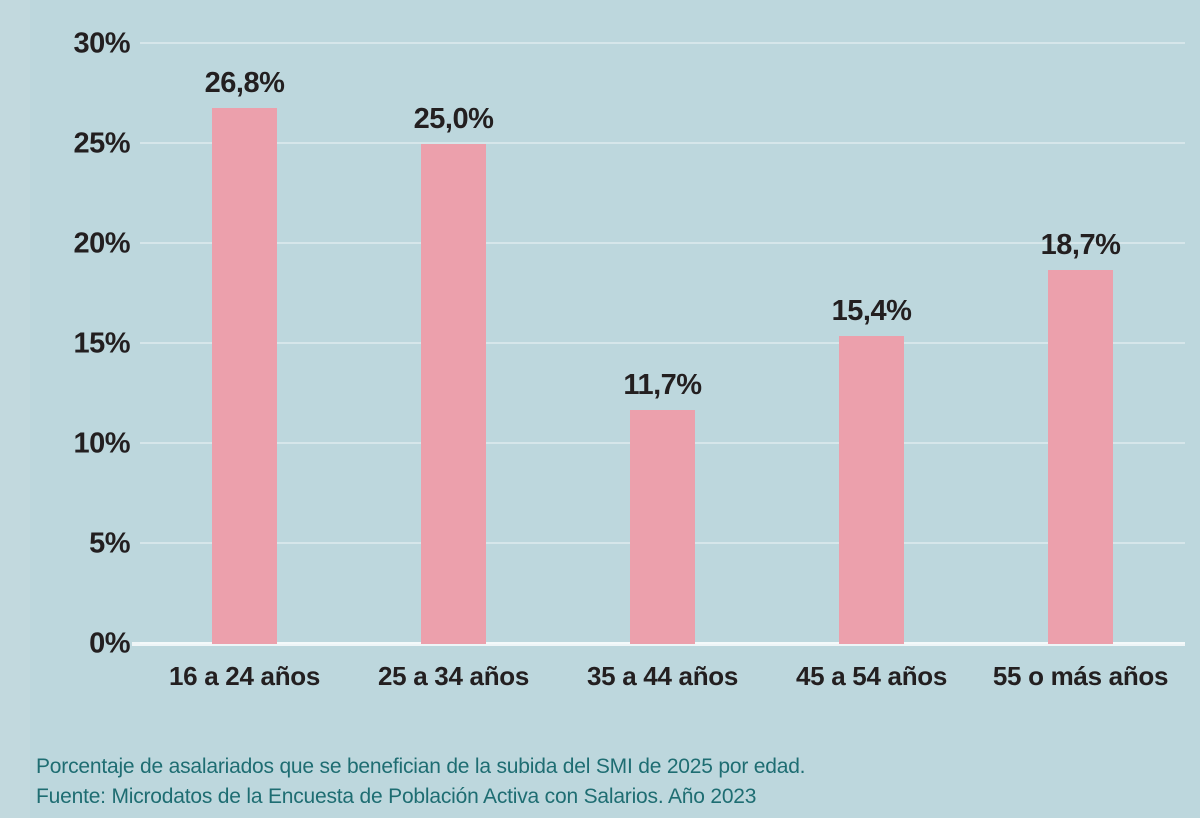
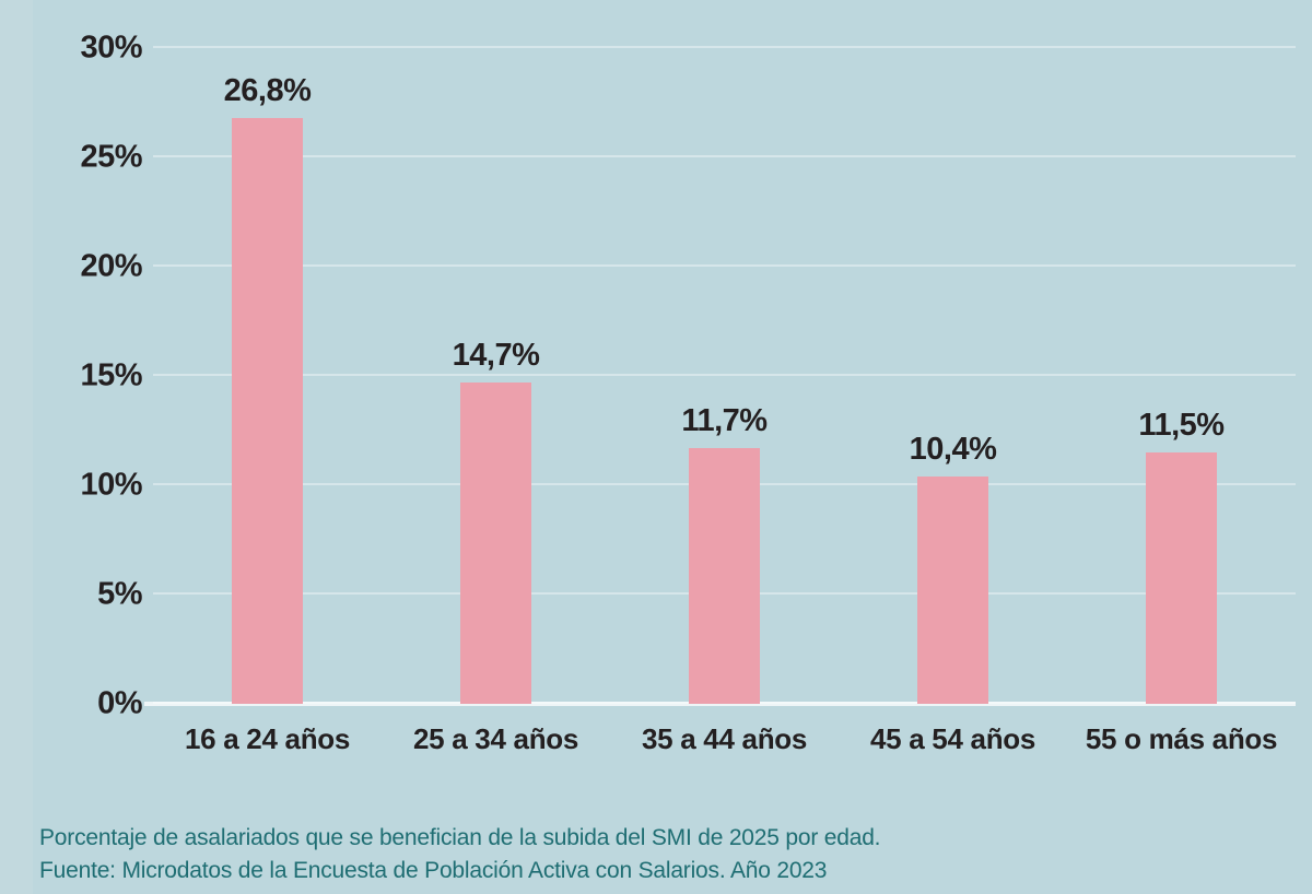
25 a 34 años: 25,0% -> 14,7%
45 a 54 años: 15,4% -> 10,4%
55 o más años: 18,7% -> 11,5%
